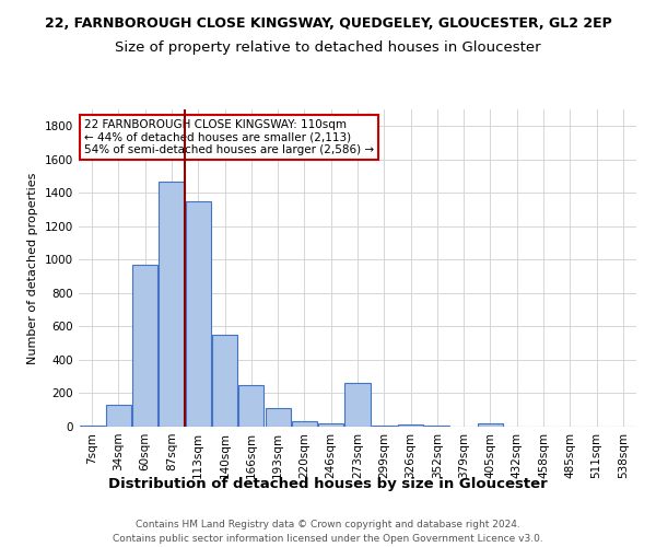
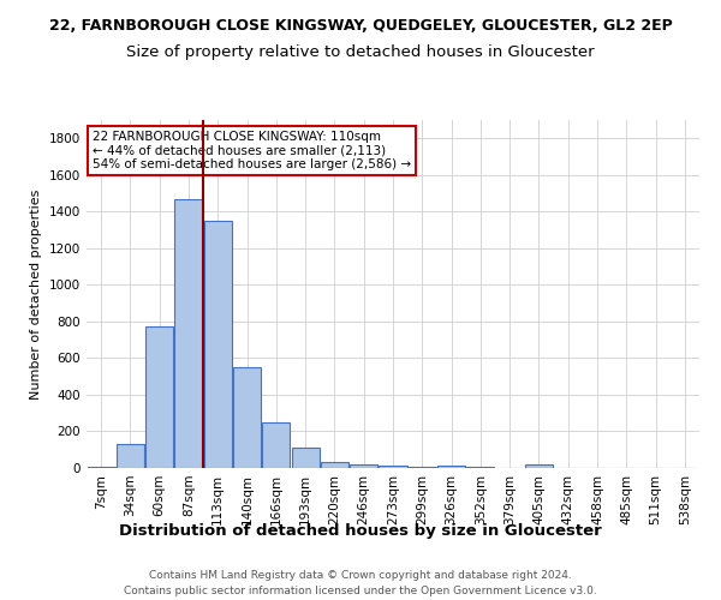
60sqm: 970 -> 780
273sqm: 260 -> 20
